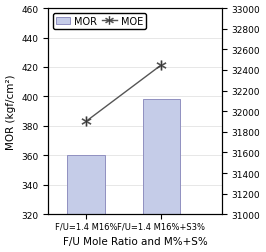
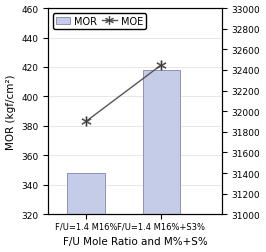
F/U=1.4 M16%: 360 -> 348
F/U=1.4 M16%+S3%: 398 -> 418
